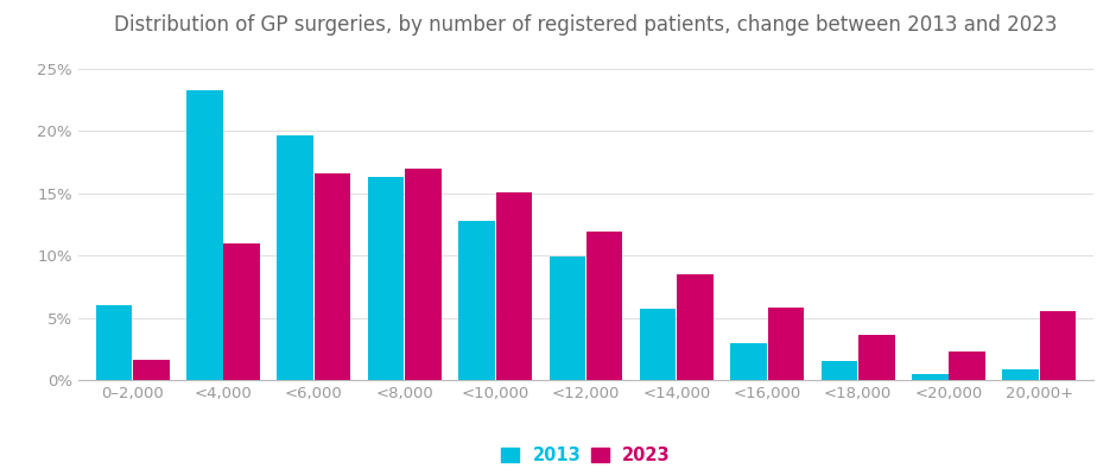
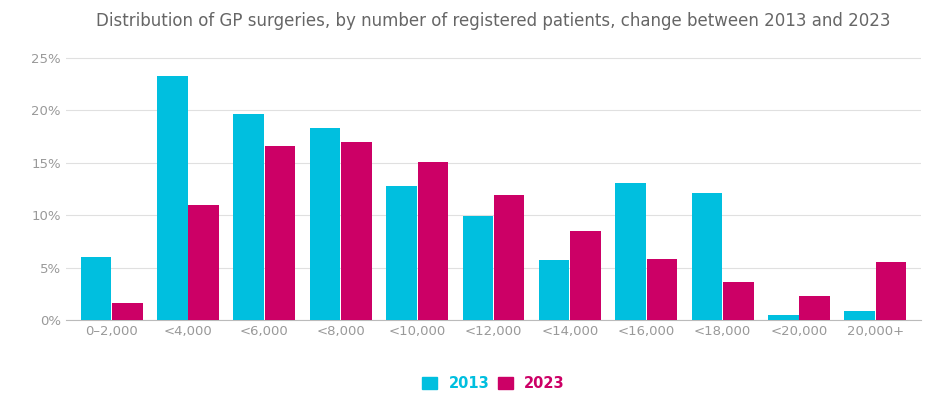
2013/<8,000: 16.3% -> 18.3%
2013/<16,000: 3.0% -> 13.1%
2013/<18,000: 1.5% -> 12.1%
